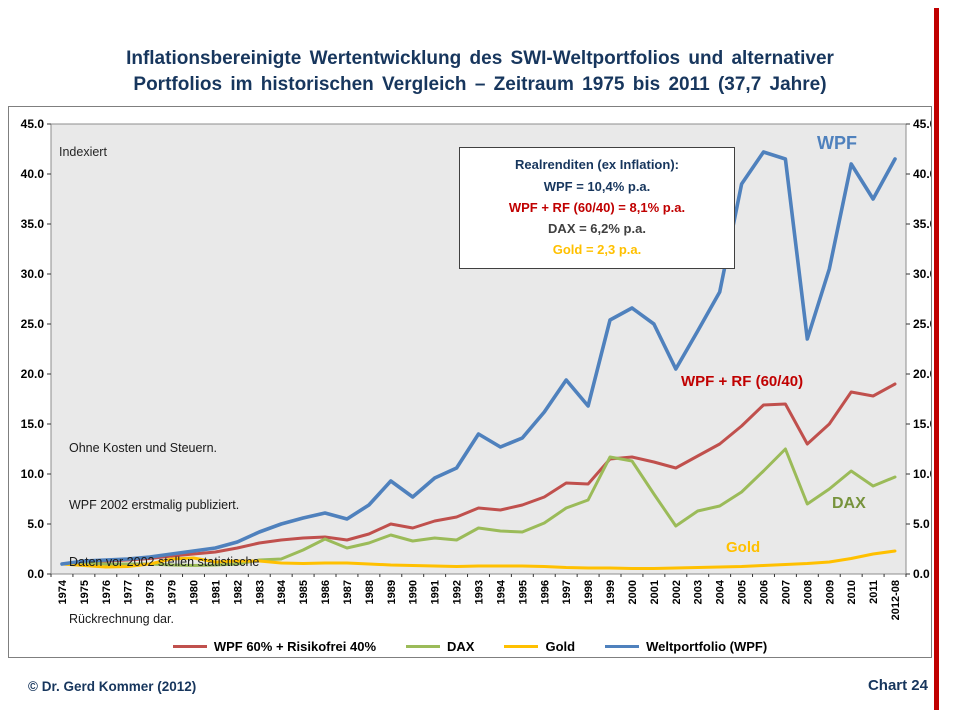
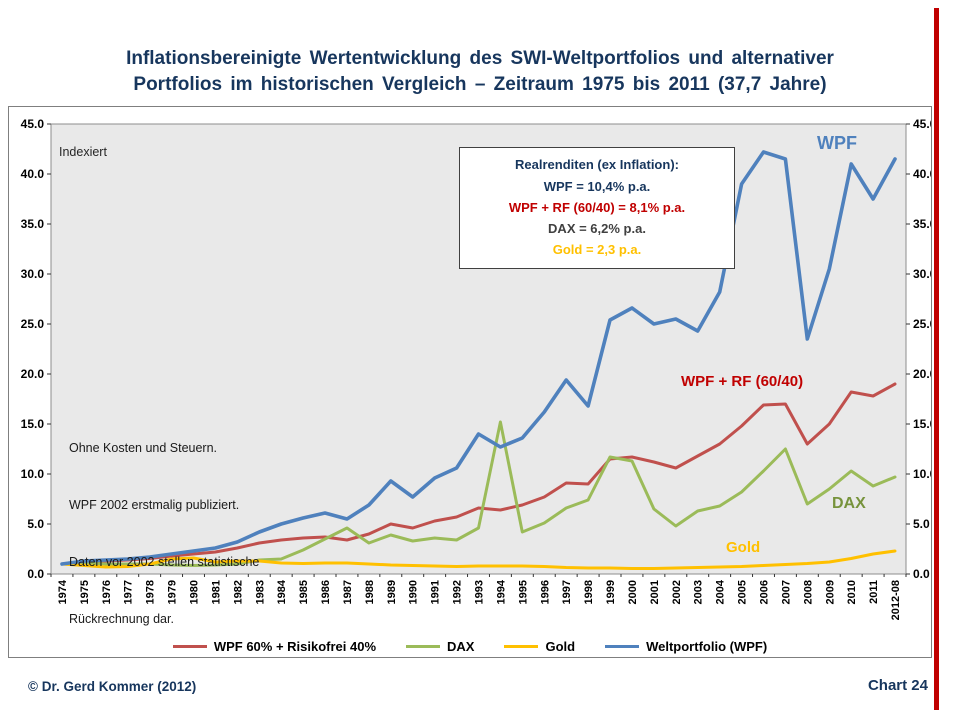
DAX/1987: 2.6 -> 4.6
DAX/1994: 4.3 -> 15.2
DAX/2001: 8.0 -> 6.5
Weltportfolio (WPF)/2002: 20.5 -> 25.5
